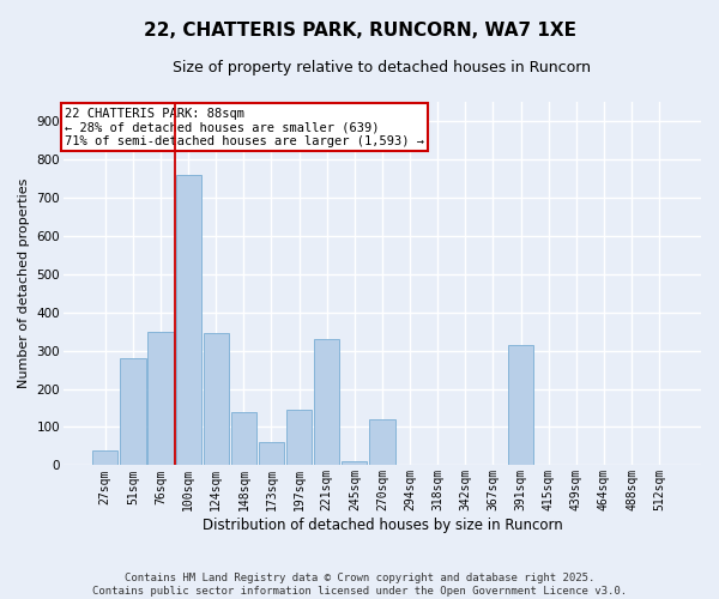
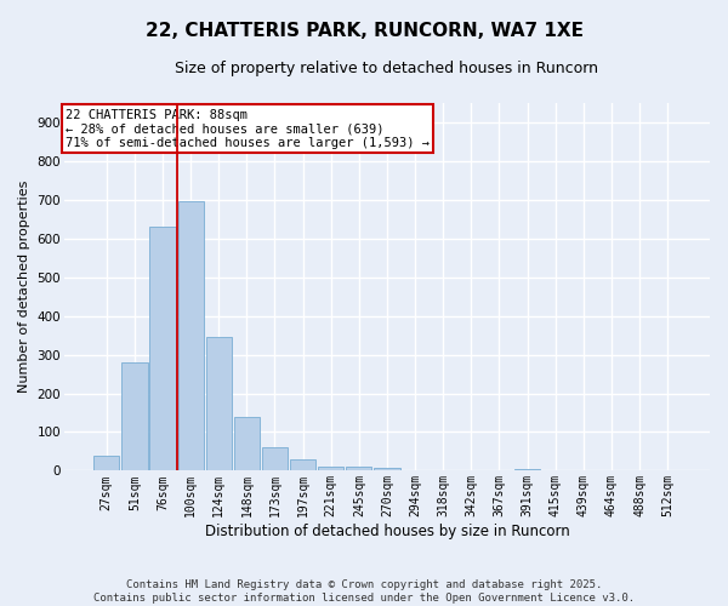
76sqm: 350 -> 630
100sqm: 760 -> 695
197sqm: 145 -> 30
221sqm: 330 -> 10
270sqm: 120 -> 8
391sqm: 315 -> 5
